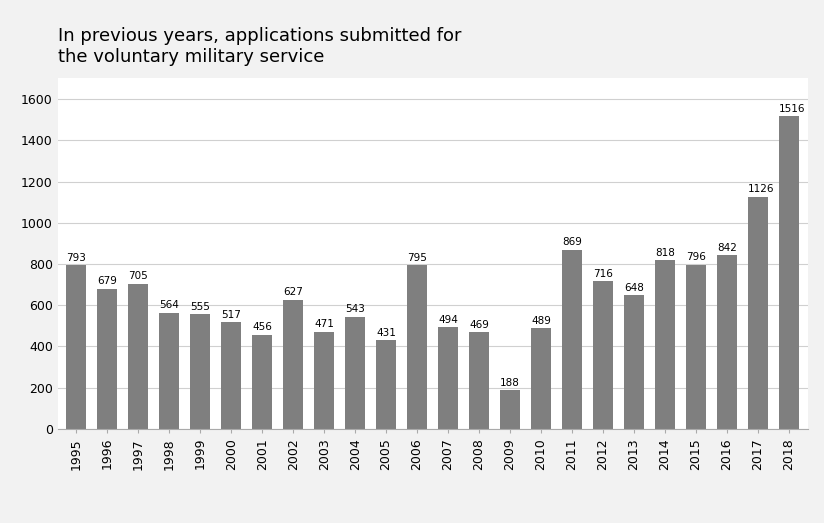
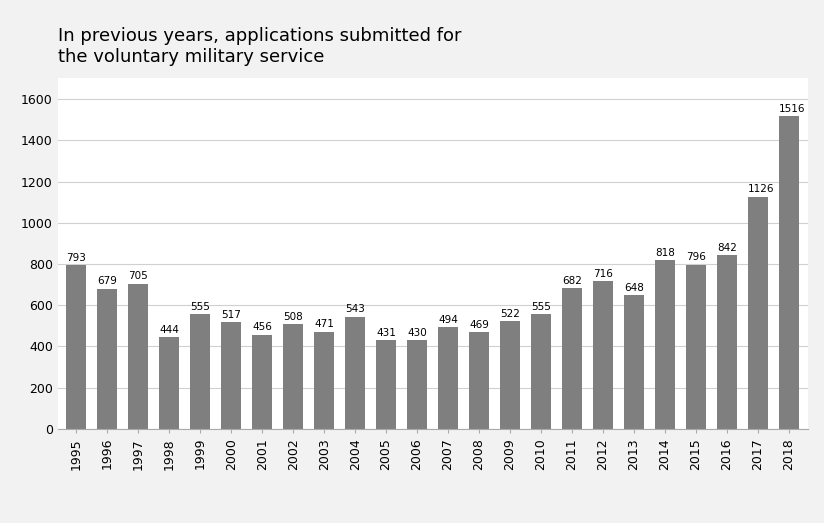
1998: 564 -> 444
2002: 627 -> 508
2006: 795 -> 430
2009: 188 -> 522
2010: 489 -> 555
2011: 869 -> 682
